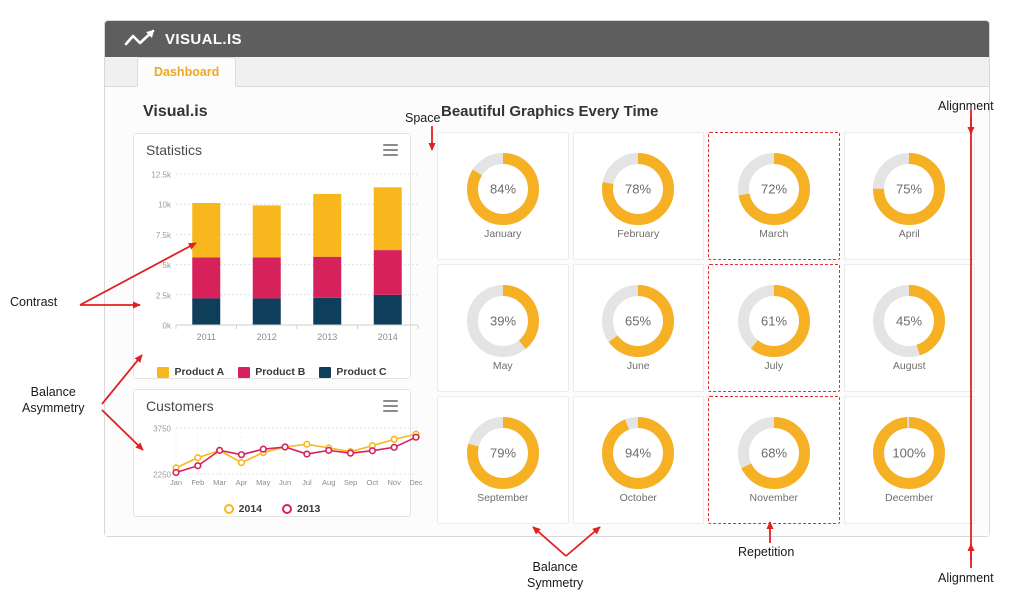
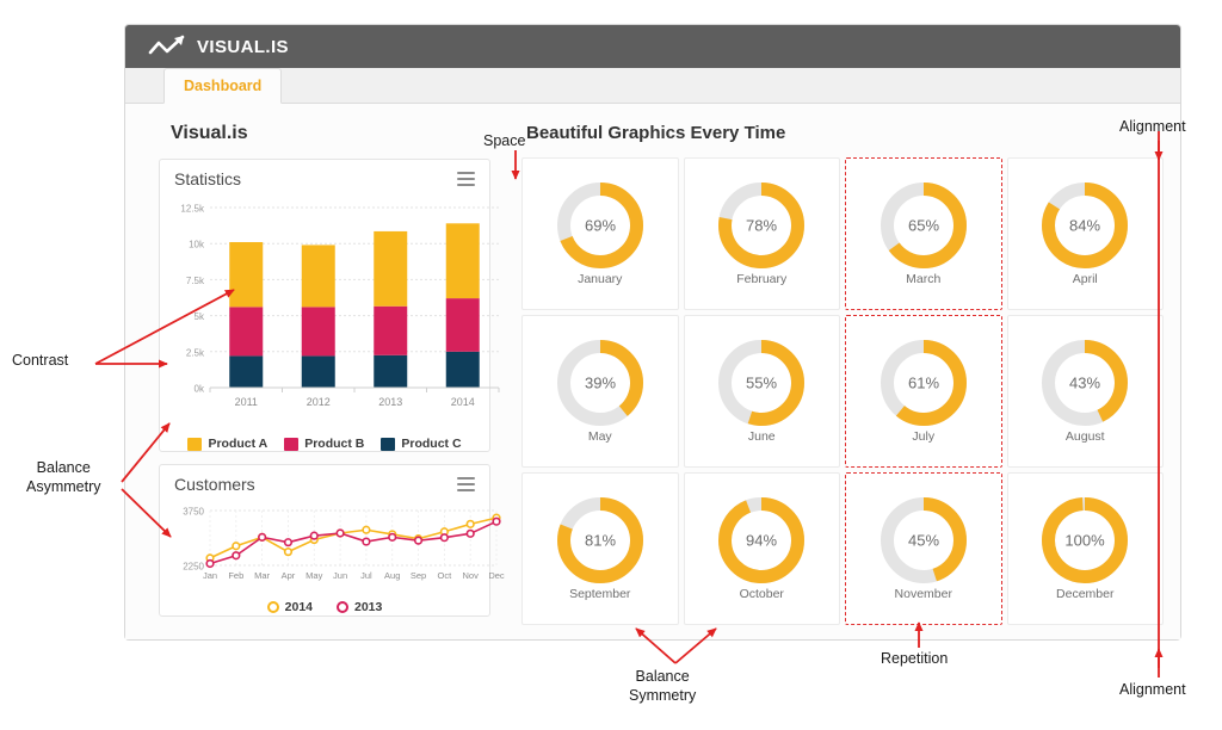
Beautiful Graphics Every Time/January: 84% -> 69%
Beautiful Graphics Every Time/March: 72% -> 65%
Beautiful Graphics Every Time/April: 75% -> 84%
Beautiful Graphics Every Time/June: 65% -> 55%
Beautiful Graphics Every Time/August: 45% -> 43%
Beautiful Graphics Every Time/September: 79% -> 81%
Beautiful Graphics Every Time/November: 68% -> 45%
